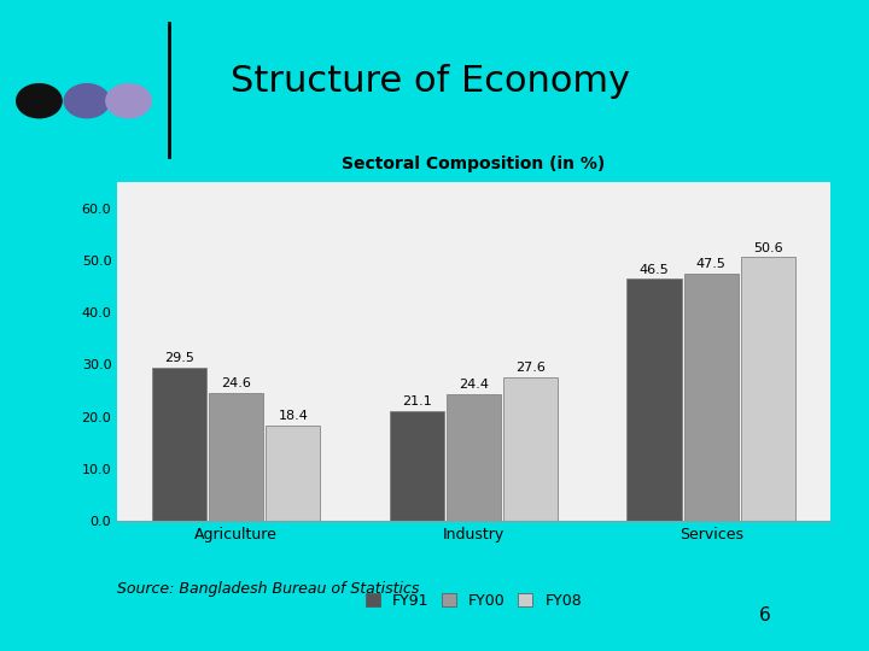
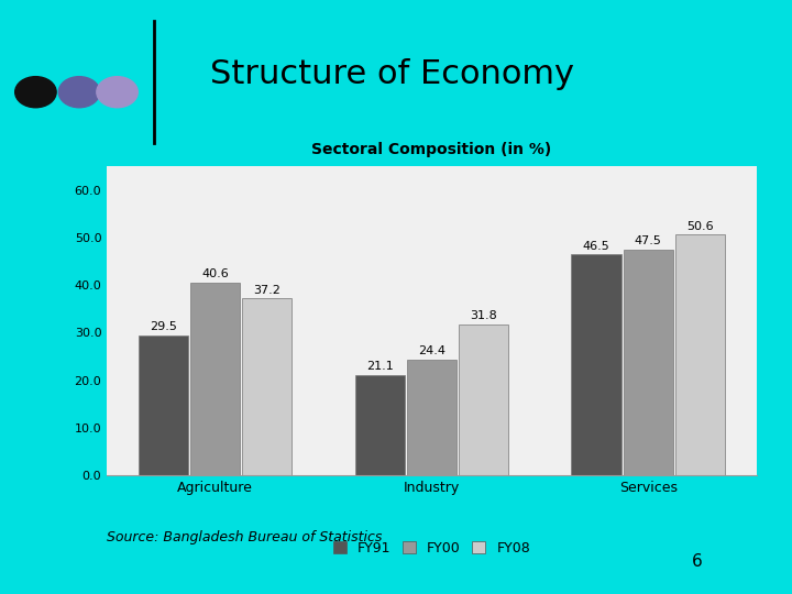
FY00/Agriculture: 24.6 -> 40.6
FY08/Agriculture: 18.4 -> 37.2
FY08/Industry: 27.6 -> 31.8
